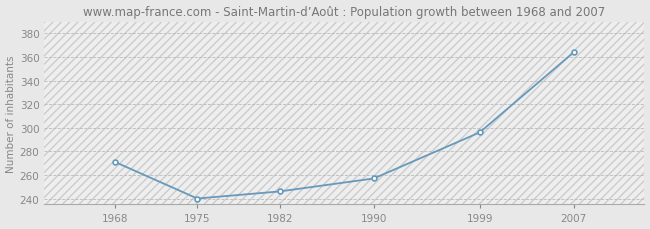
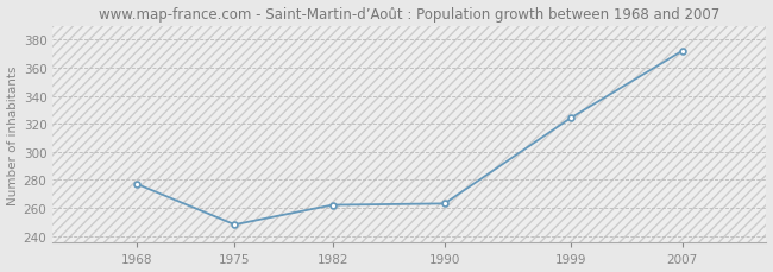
1968: 271 -> 277
1975: 240 -> 248
1982: 246 -> 262
1990: 257 -> 263
1999: 296 -> 324
2007: 364 -> 372
